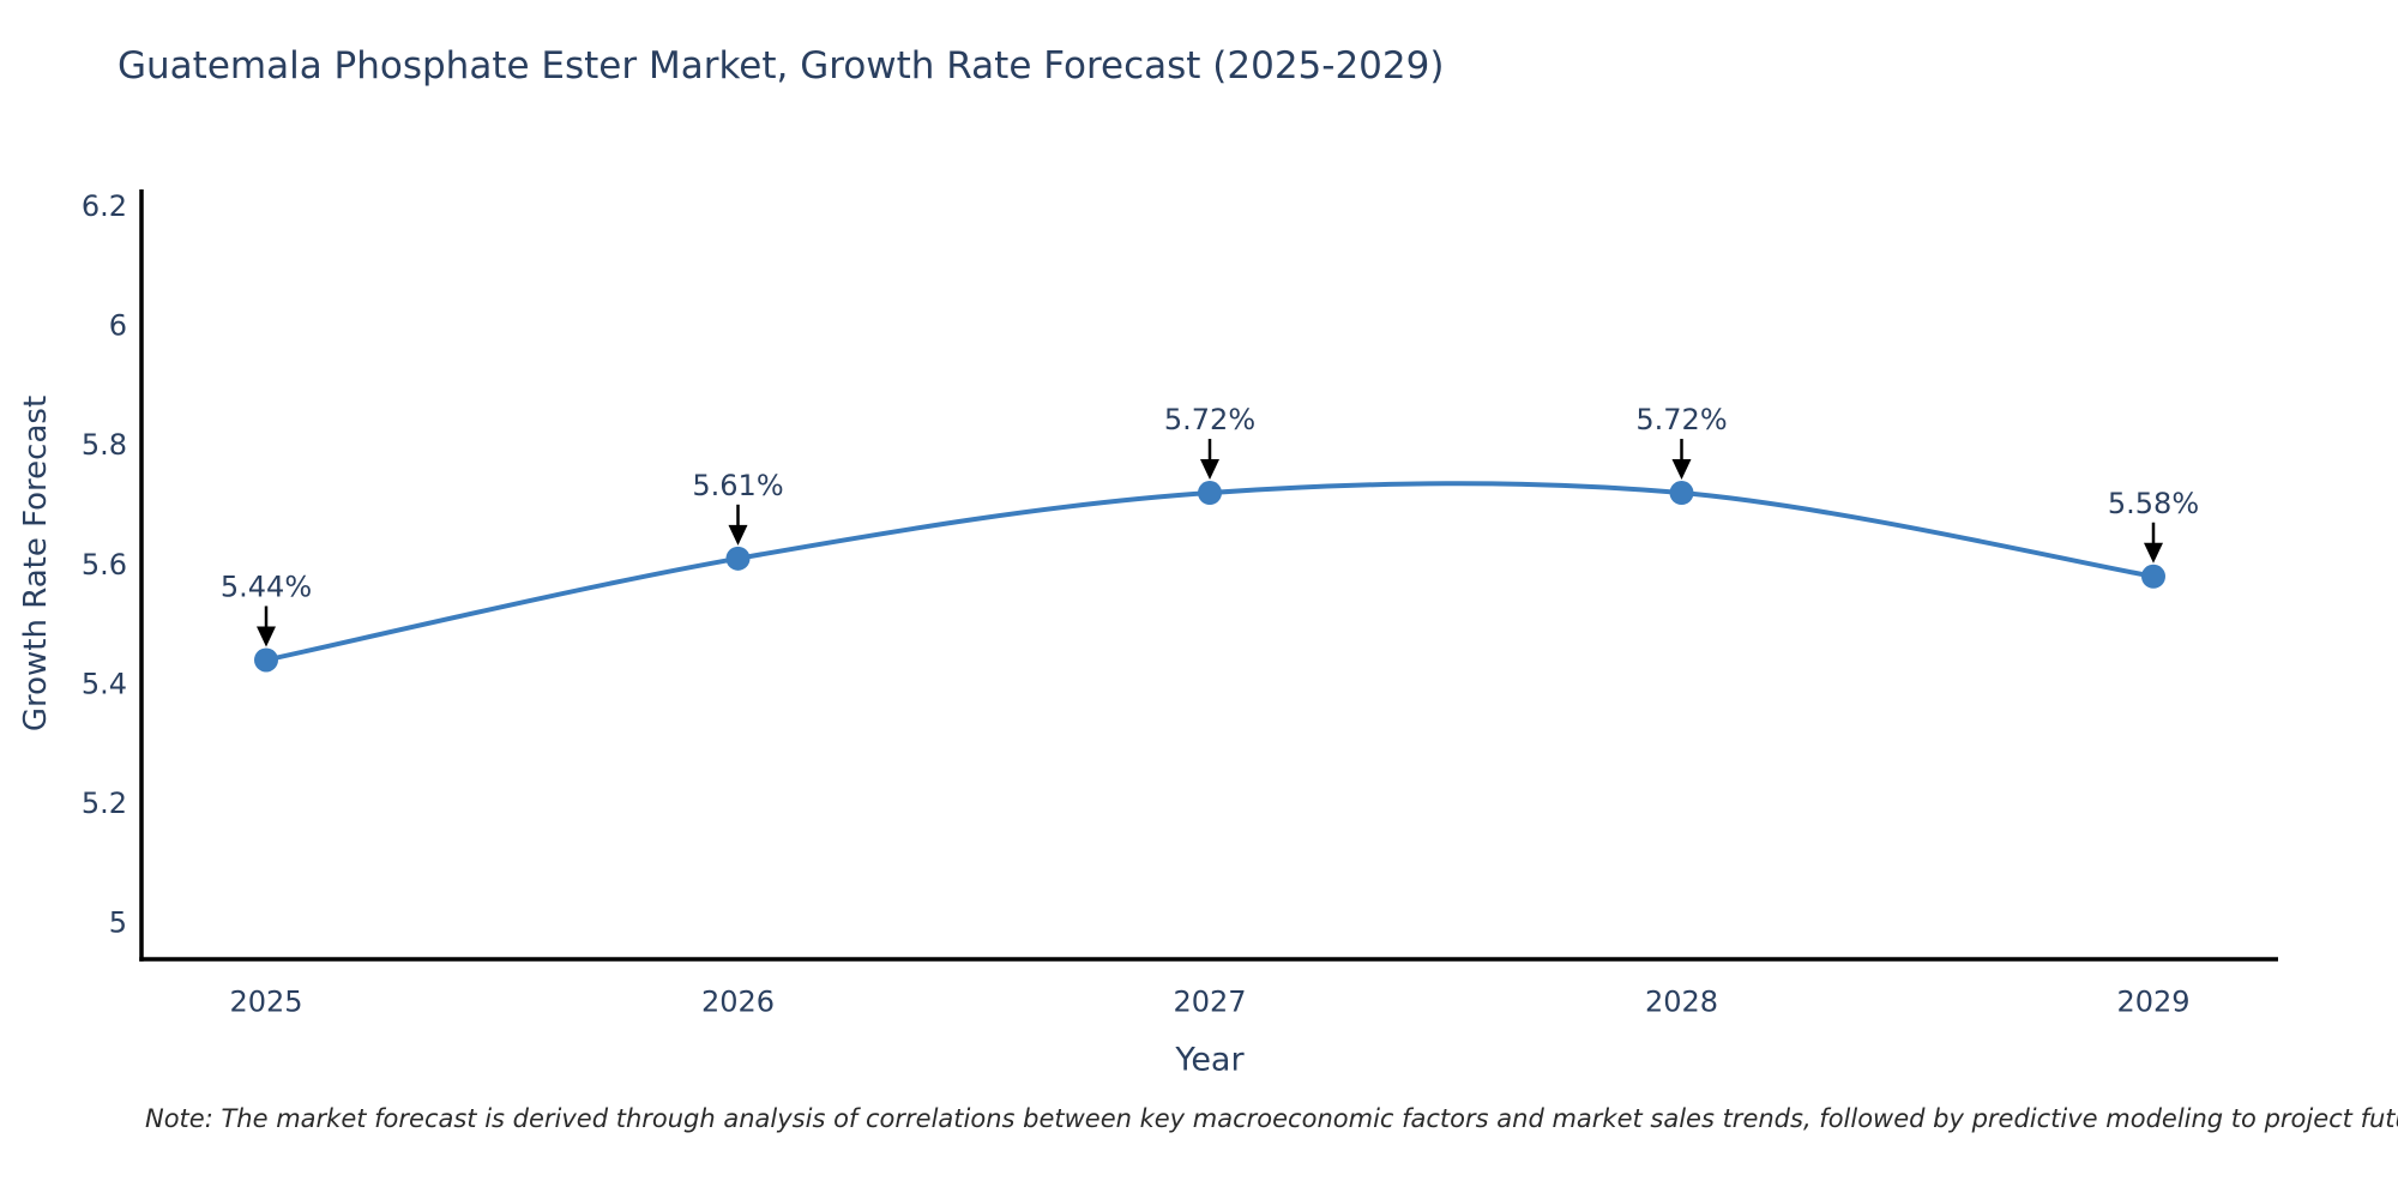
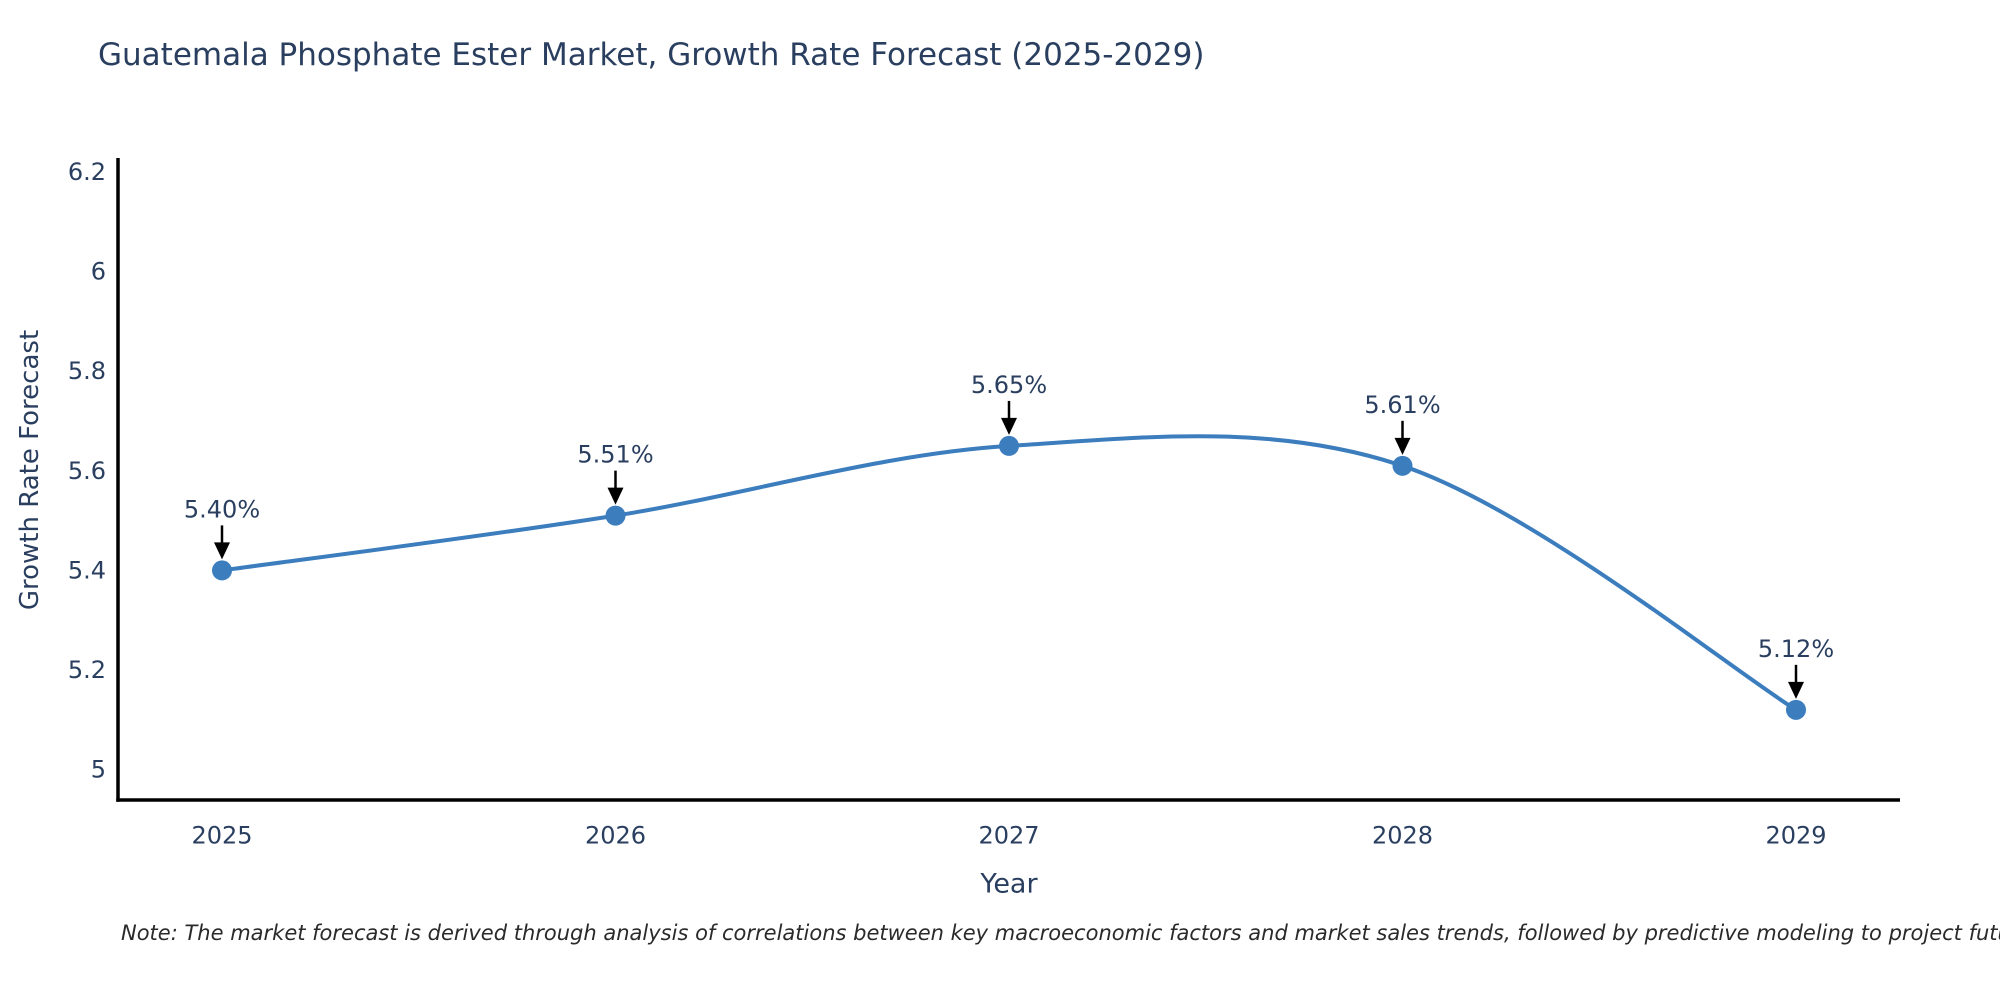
2025: 5.44% -> 5.40%
2026: 5.61% -> 5.51%
2027: 5.72% -> 5.65%
2028: 5.72% -> 5.61%
2029: 5.58% -> 5.12%
